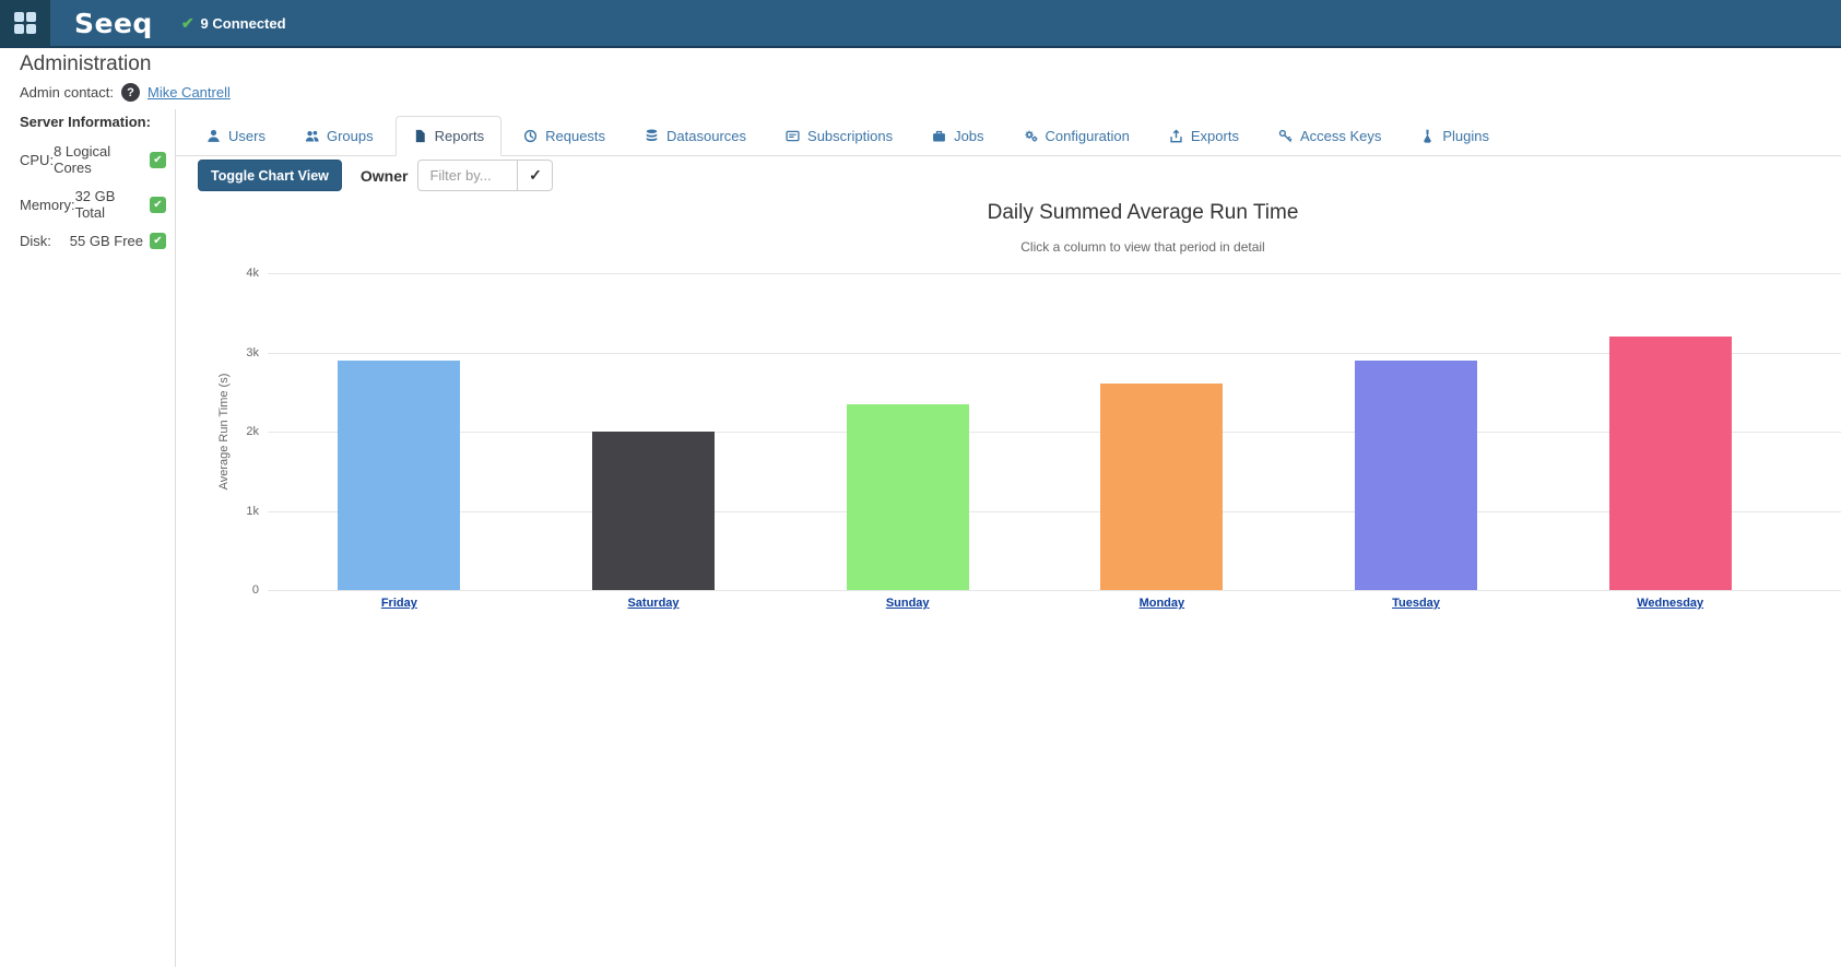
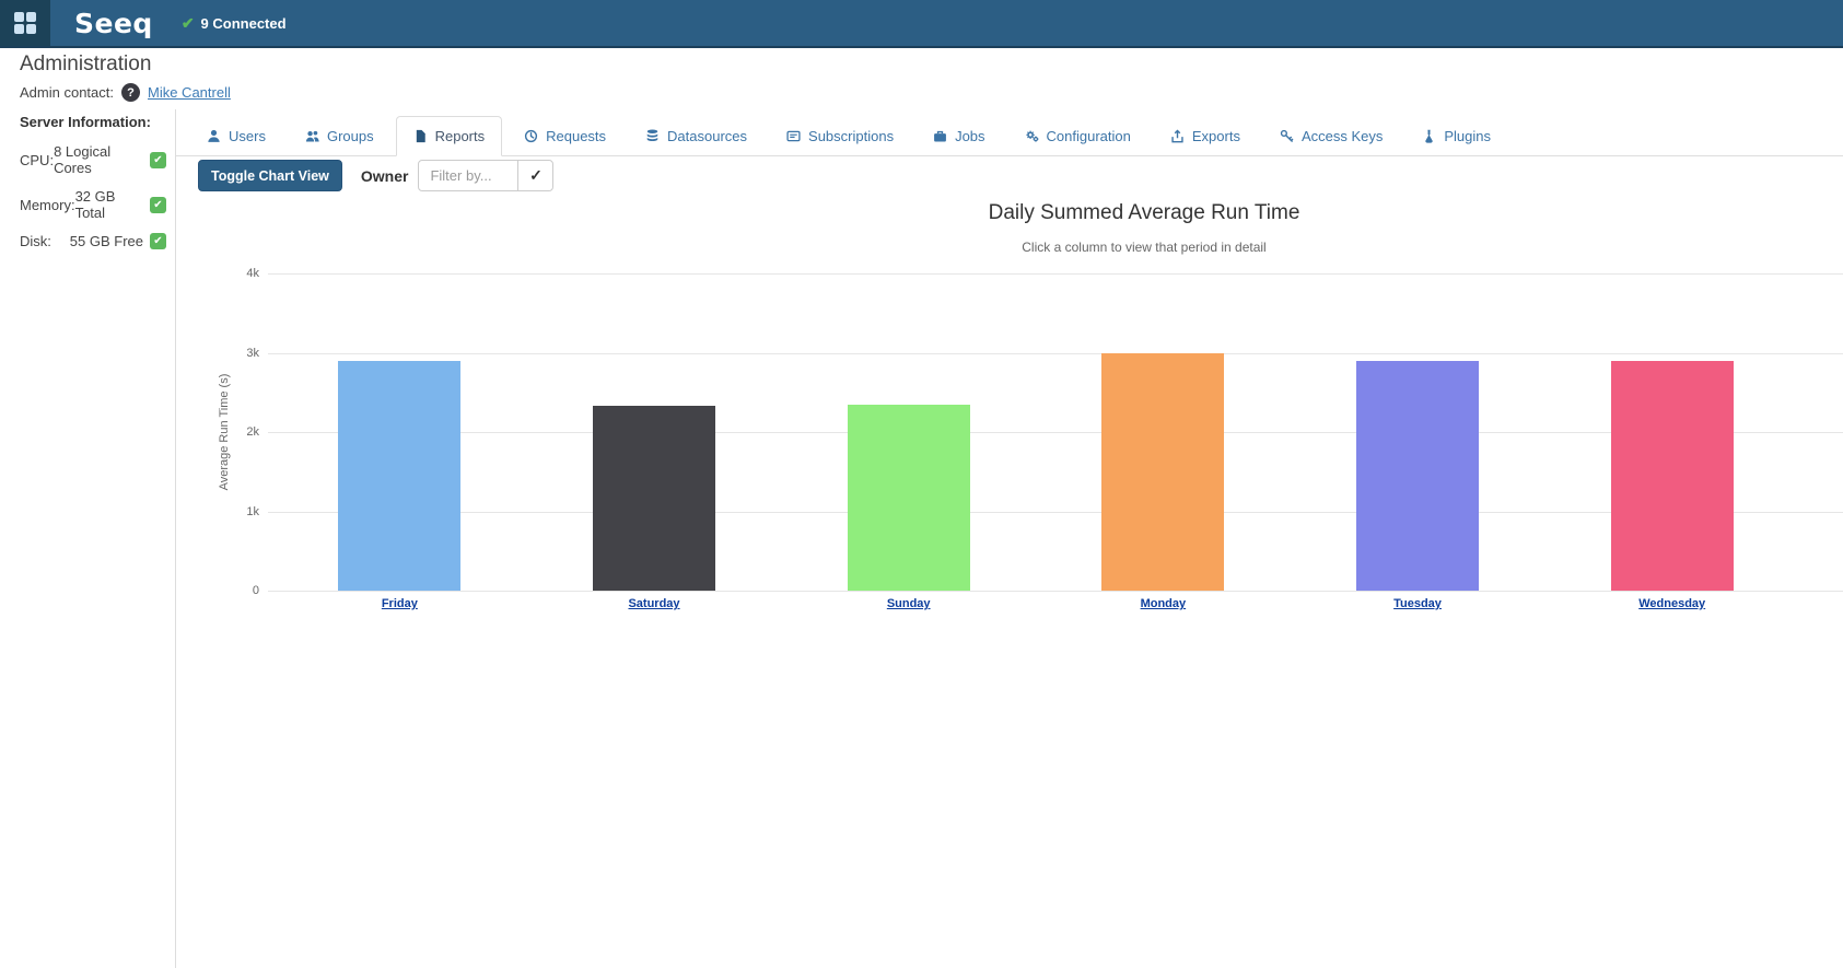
Saturday: 2.0k -> 2.3k
Monday: 2.6k -> 3.0k
Wednesday: 3.2k -> 2.9k
